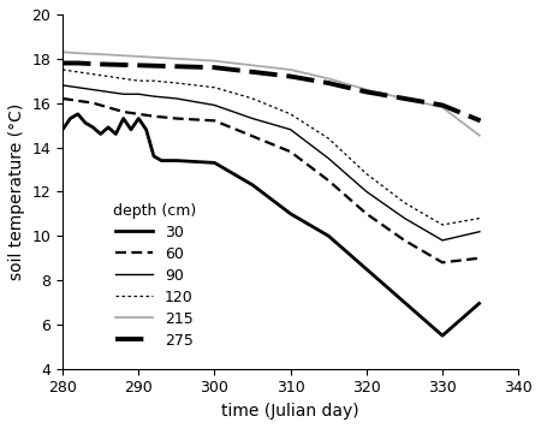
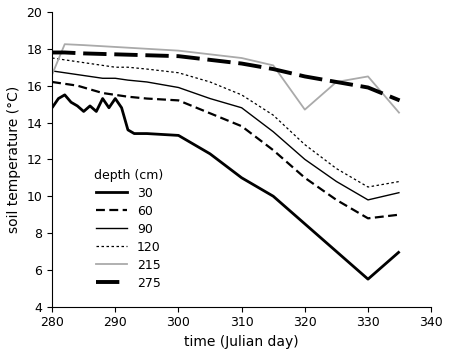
215/280: 18.3 -> 16.6
215/320: 16.6 -> 14.7
215/330: 15.8 -> 16.5
